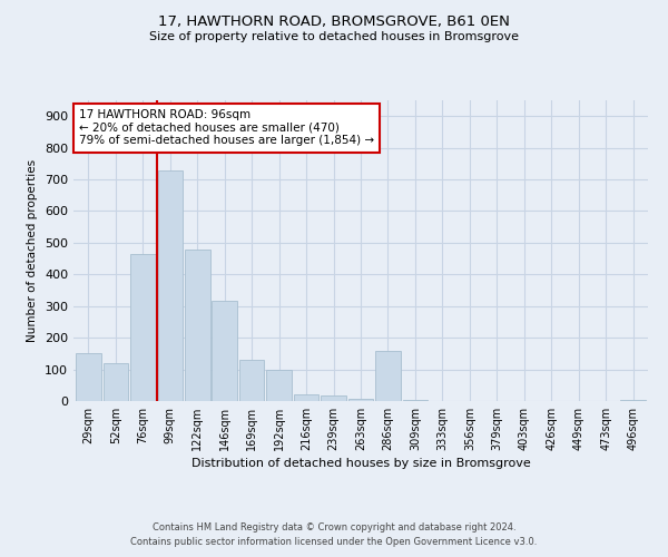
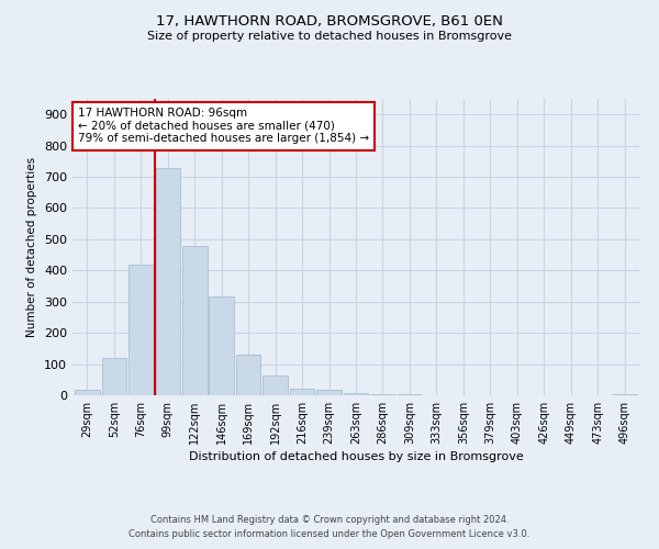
29sqm: 150 -> 18
76sqm: 465 -> 420
192sqm: 100 -> 65
286sqm: 160 -> 3
